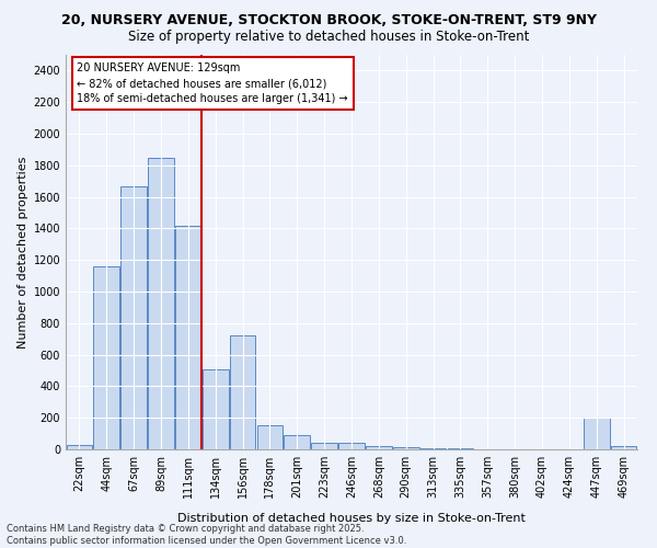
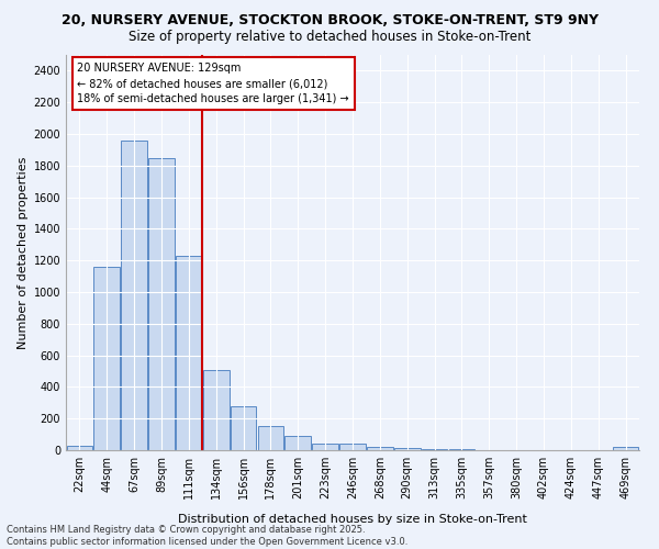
67sqm: 1670 -> 1960
111sqm: 1420 -> 1230
156sqm: 720 -> 280
447sqm: 200 -> 0
